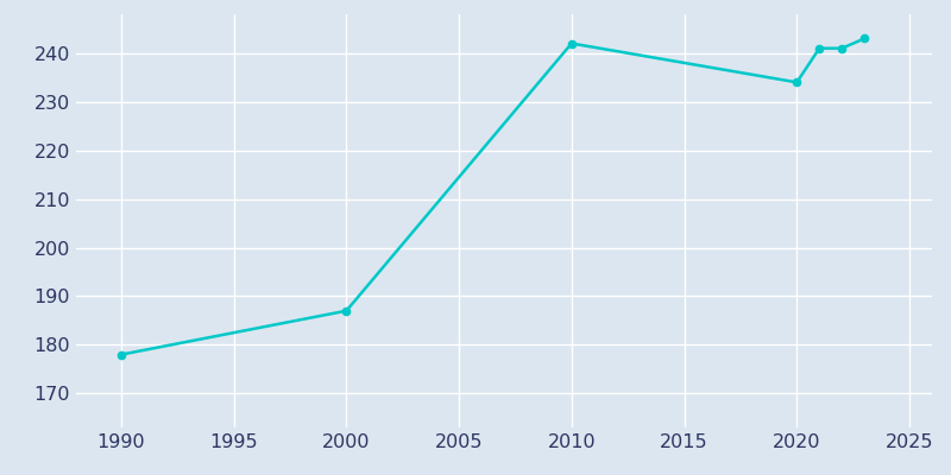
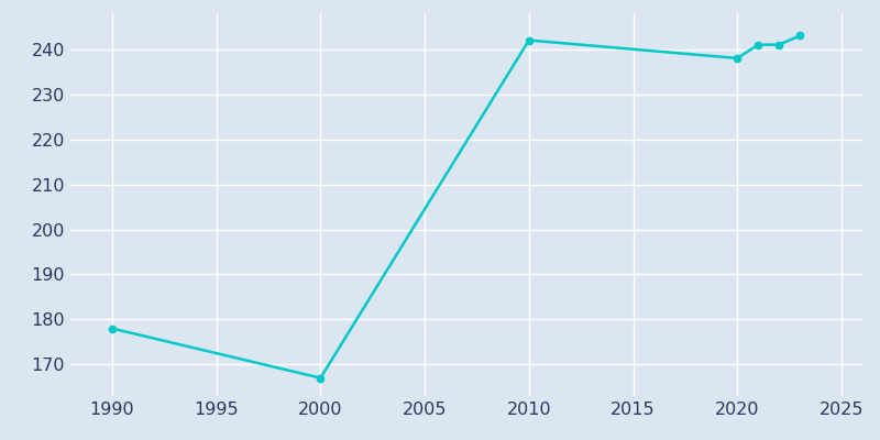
2000: 187 -> 167
2020: 234 -> 238
